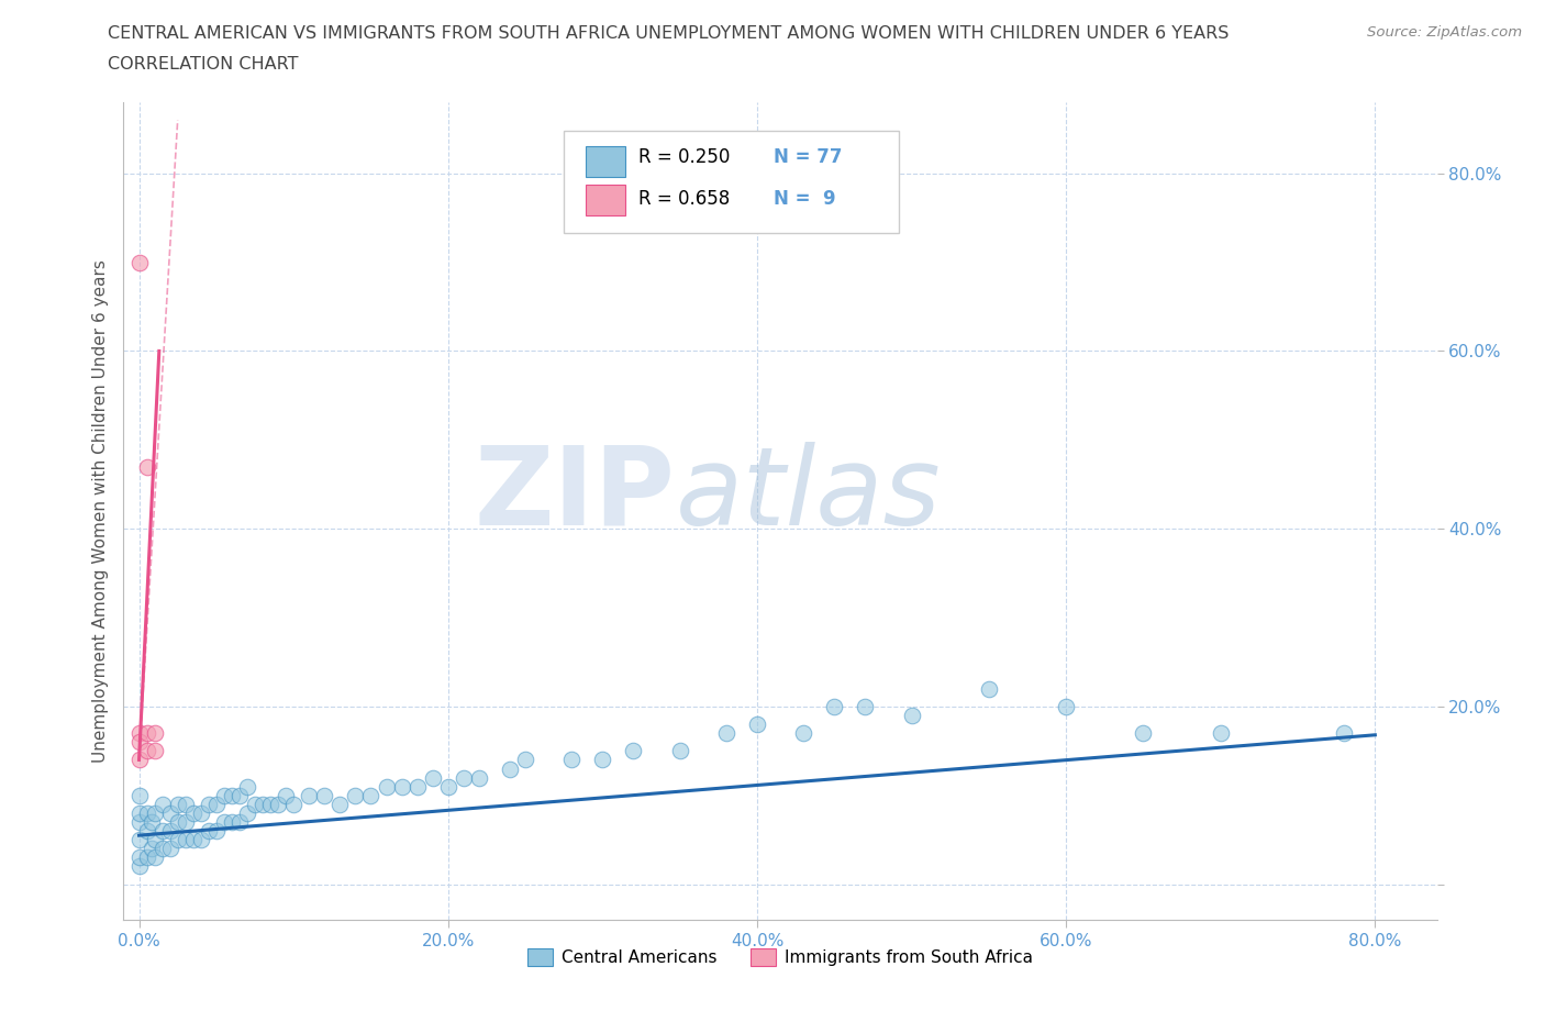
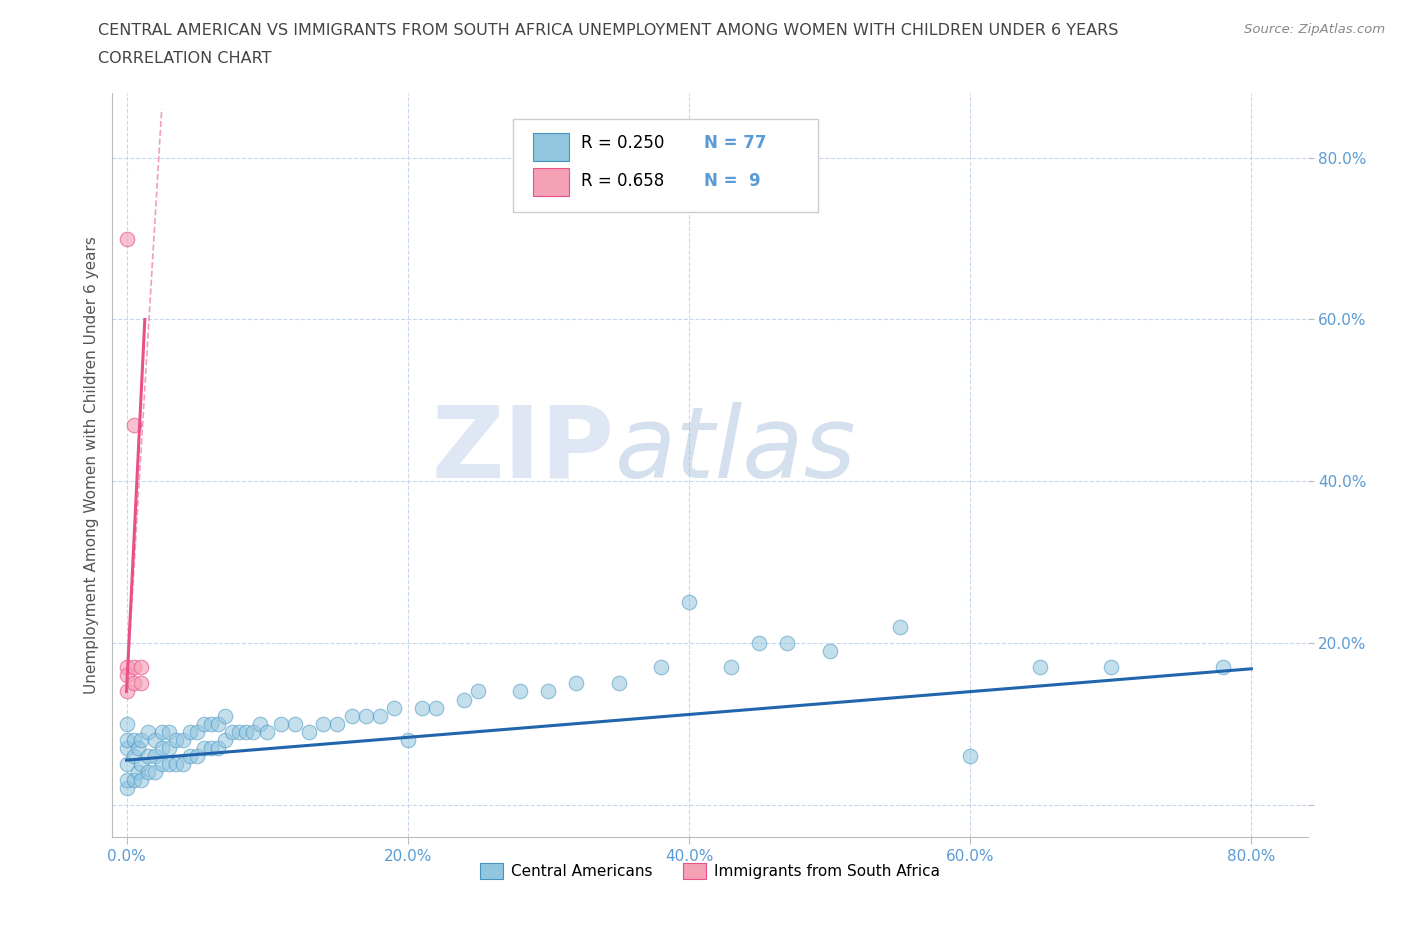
Central Americans/20.0%: 11% -> 8%
Central Americans/40.0%: 18% -> 25%
Central Americans/60.0%: 20% -> 6%
